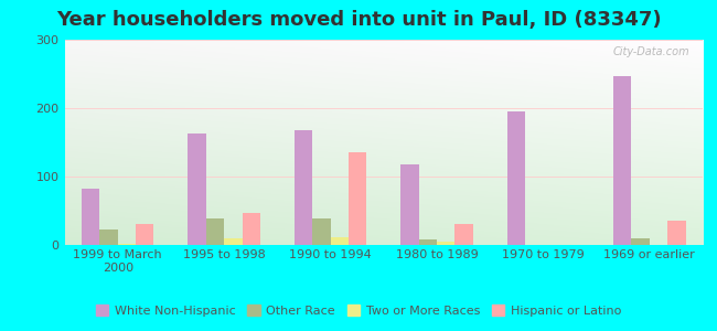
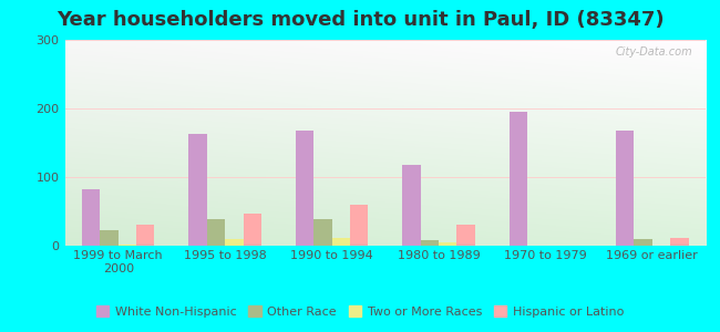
Hispanic or Latino/1990 to 1994: 136 -> 60
White Non-Hispanic/1969 or earlier: 246 -> 168
Hispanic or Latino/1969 or earlier: 36 -> 12
